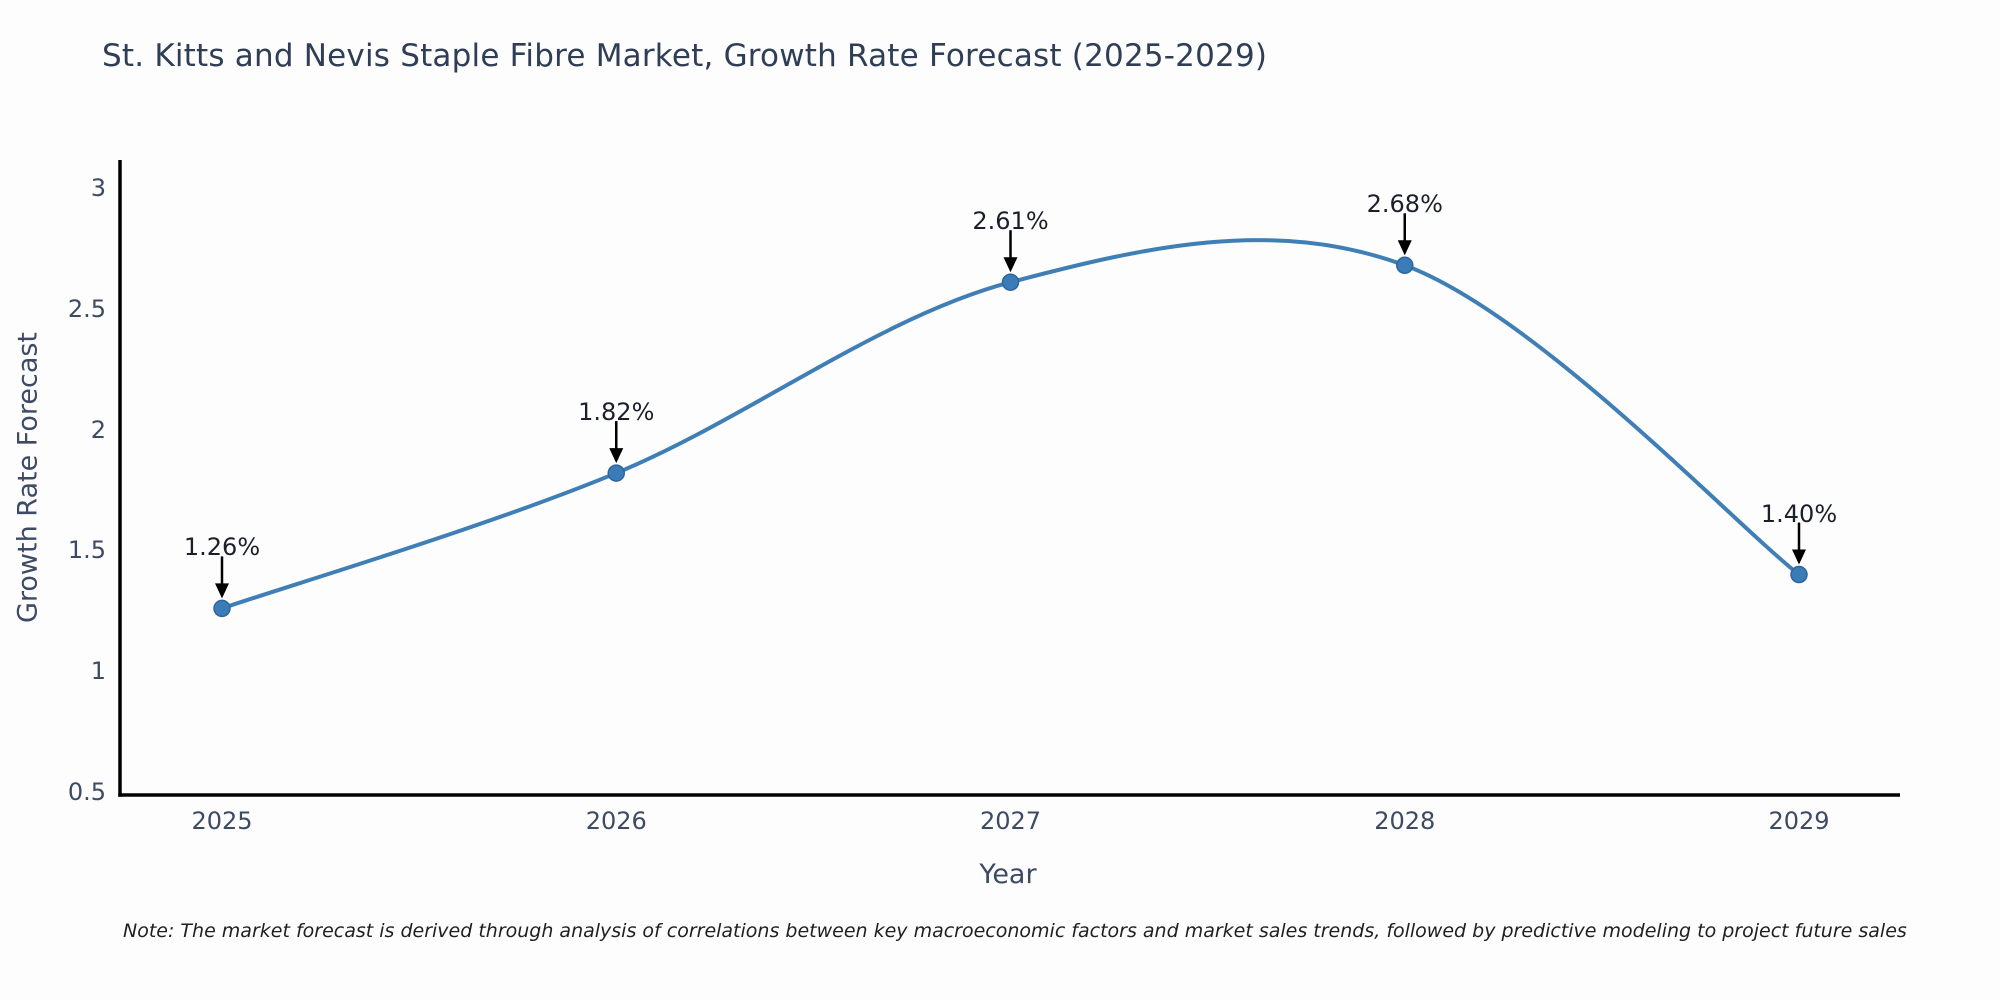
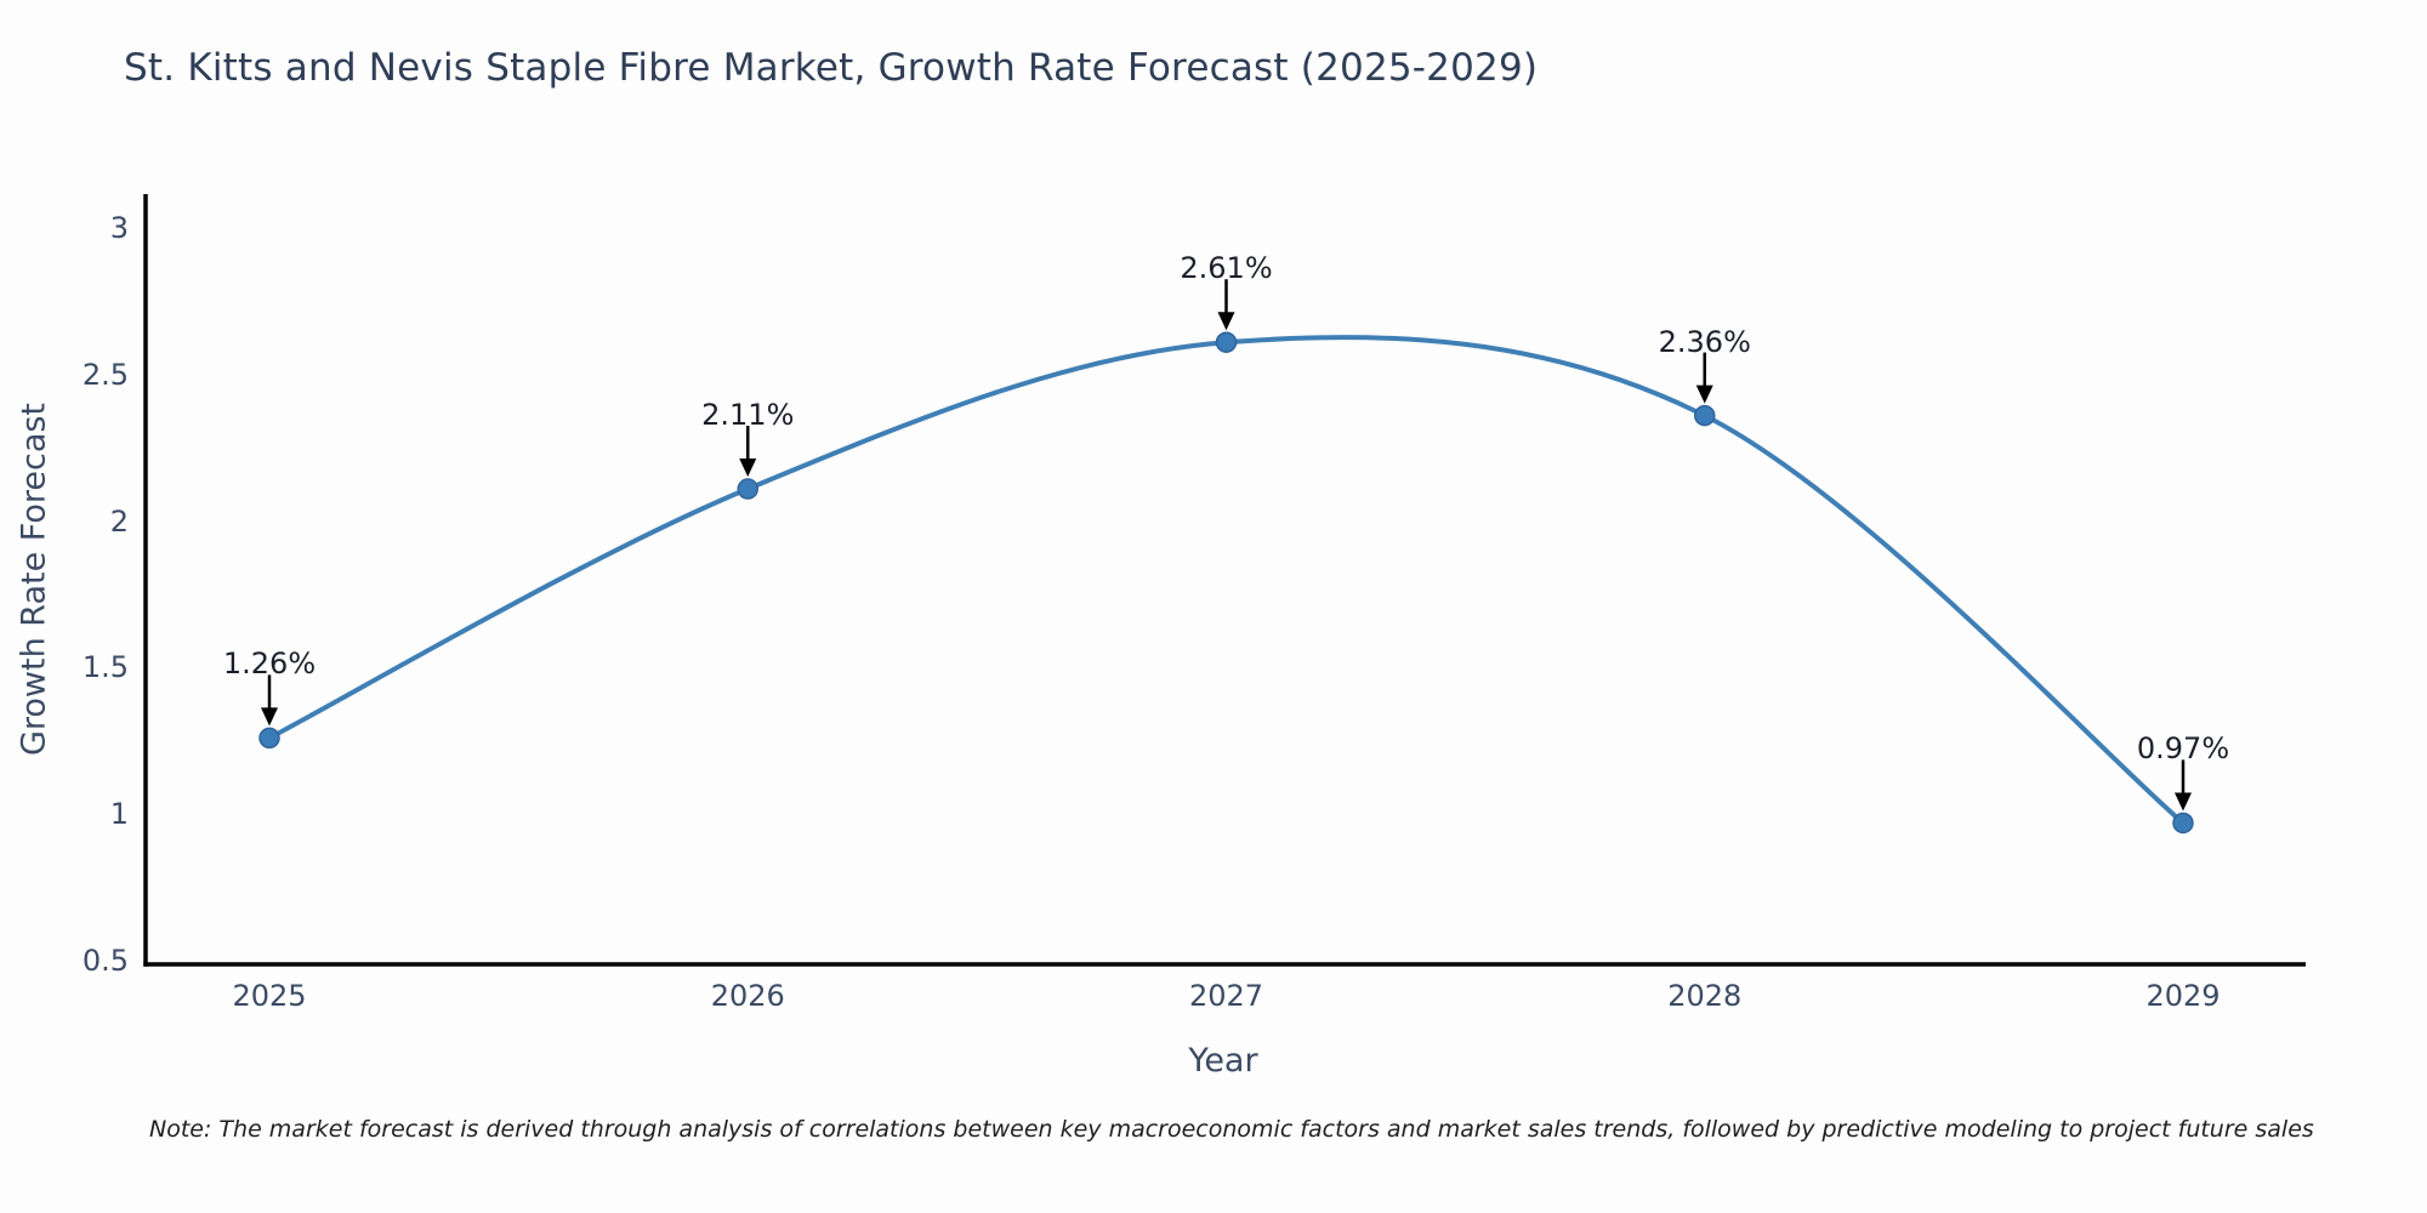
2026: 1.82% -> 2.11%
2028: 2.68% -> 2.36%
2029: 1.40% -> 0.97%
